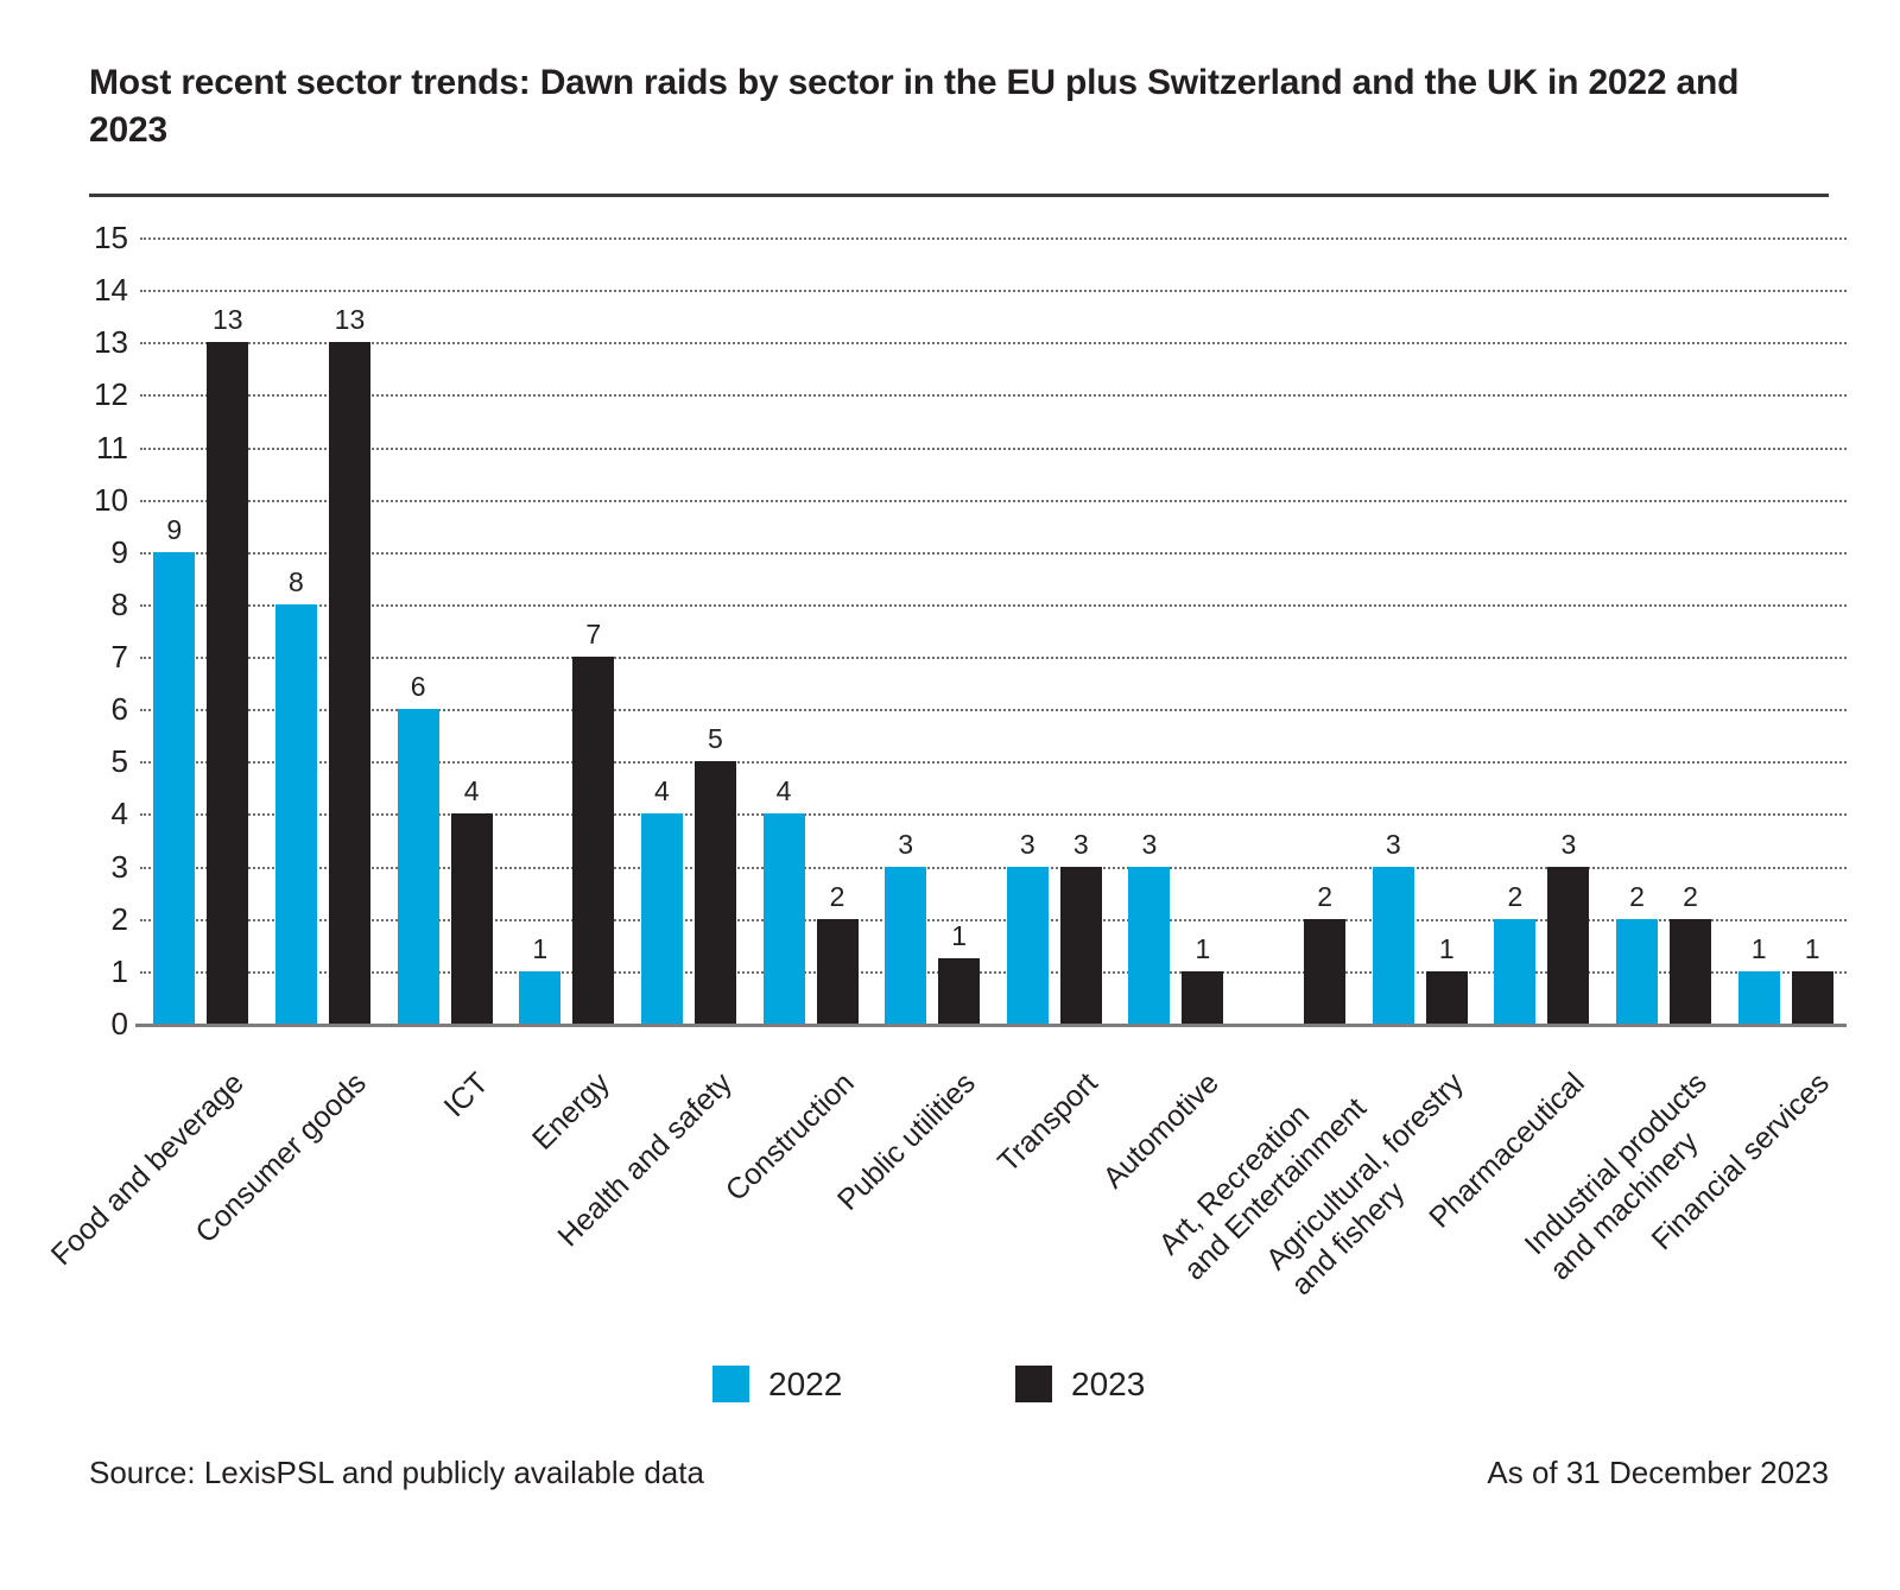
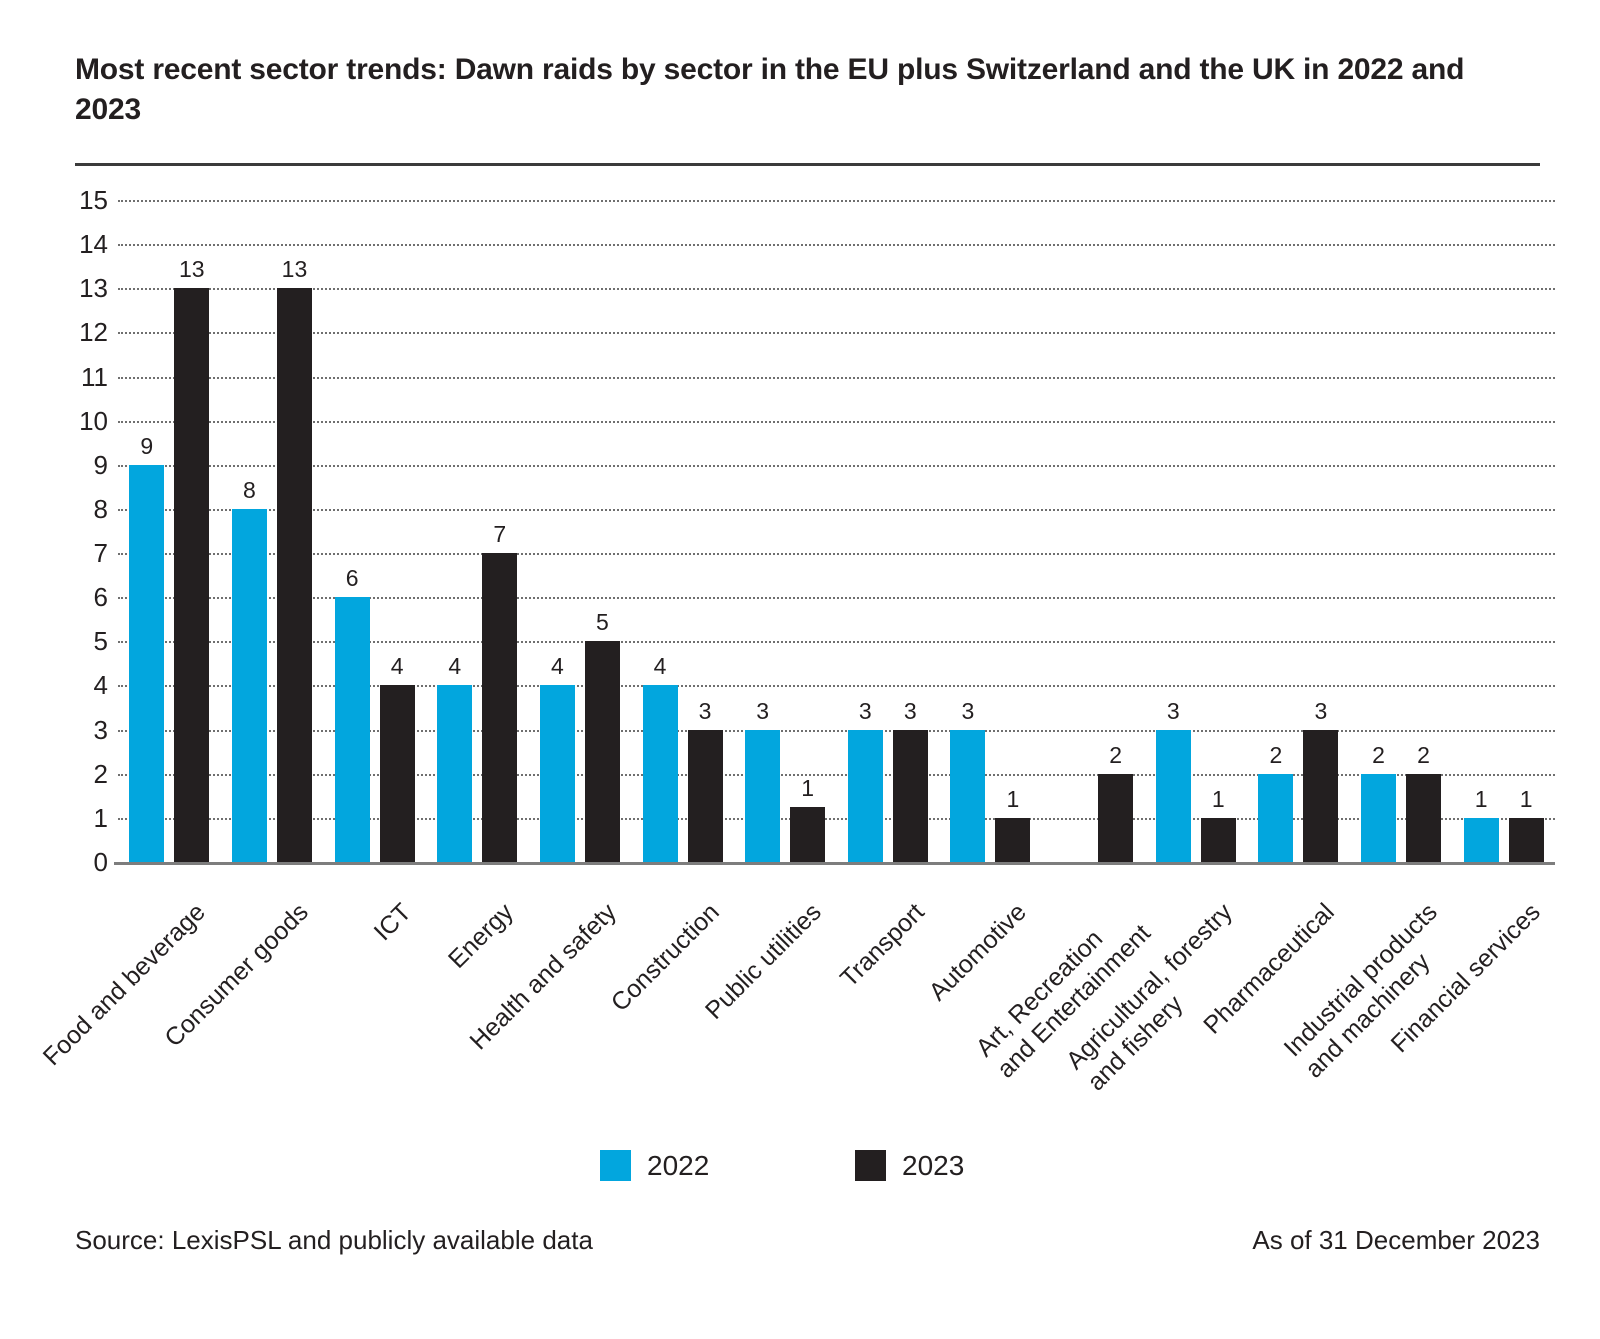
2022/Energy: 1 -> 4
2023/Construction: 2 -> 3
